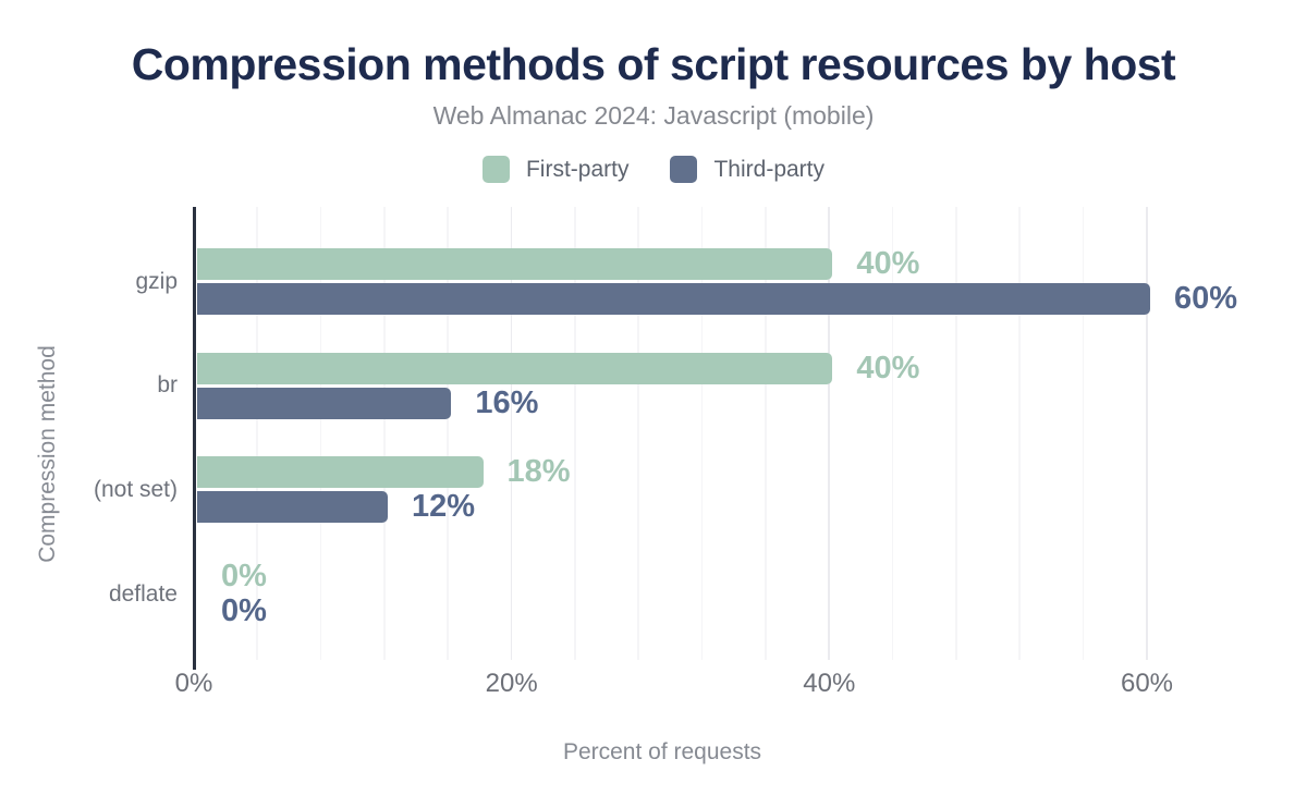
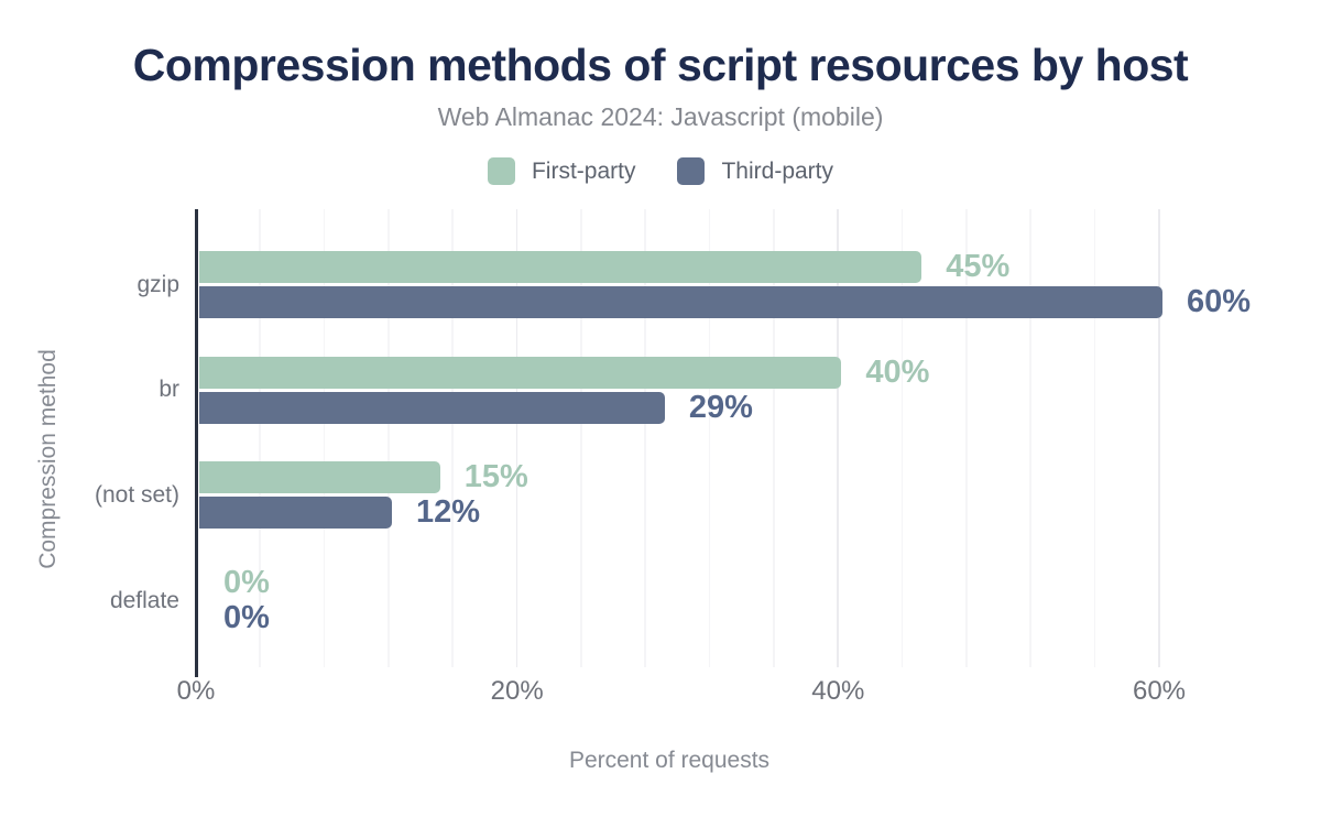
First-party/gzip: 40% -> 45%
Third-party/br: 16% -> 29%
First-party/(not set): 18% -> 15%
